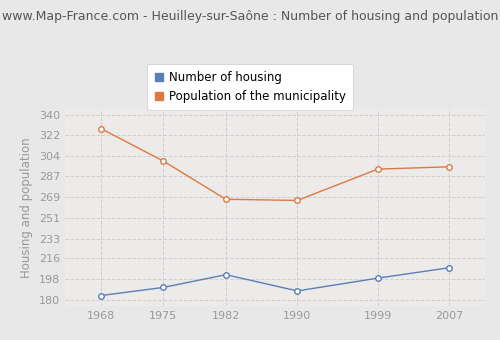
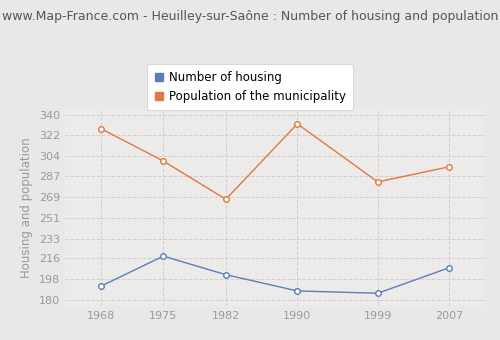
Number of housing/1968: 184 -> 192
Number of housing/1975: 191 -> 218
Population of the municipality/1990: 266 -> 332
Number of housing/1999: 199 -> 186
Population of the municipality/1999: 293 -> 282
